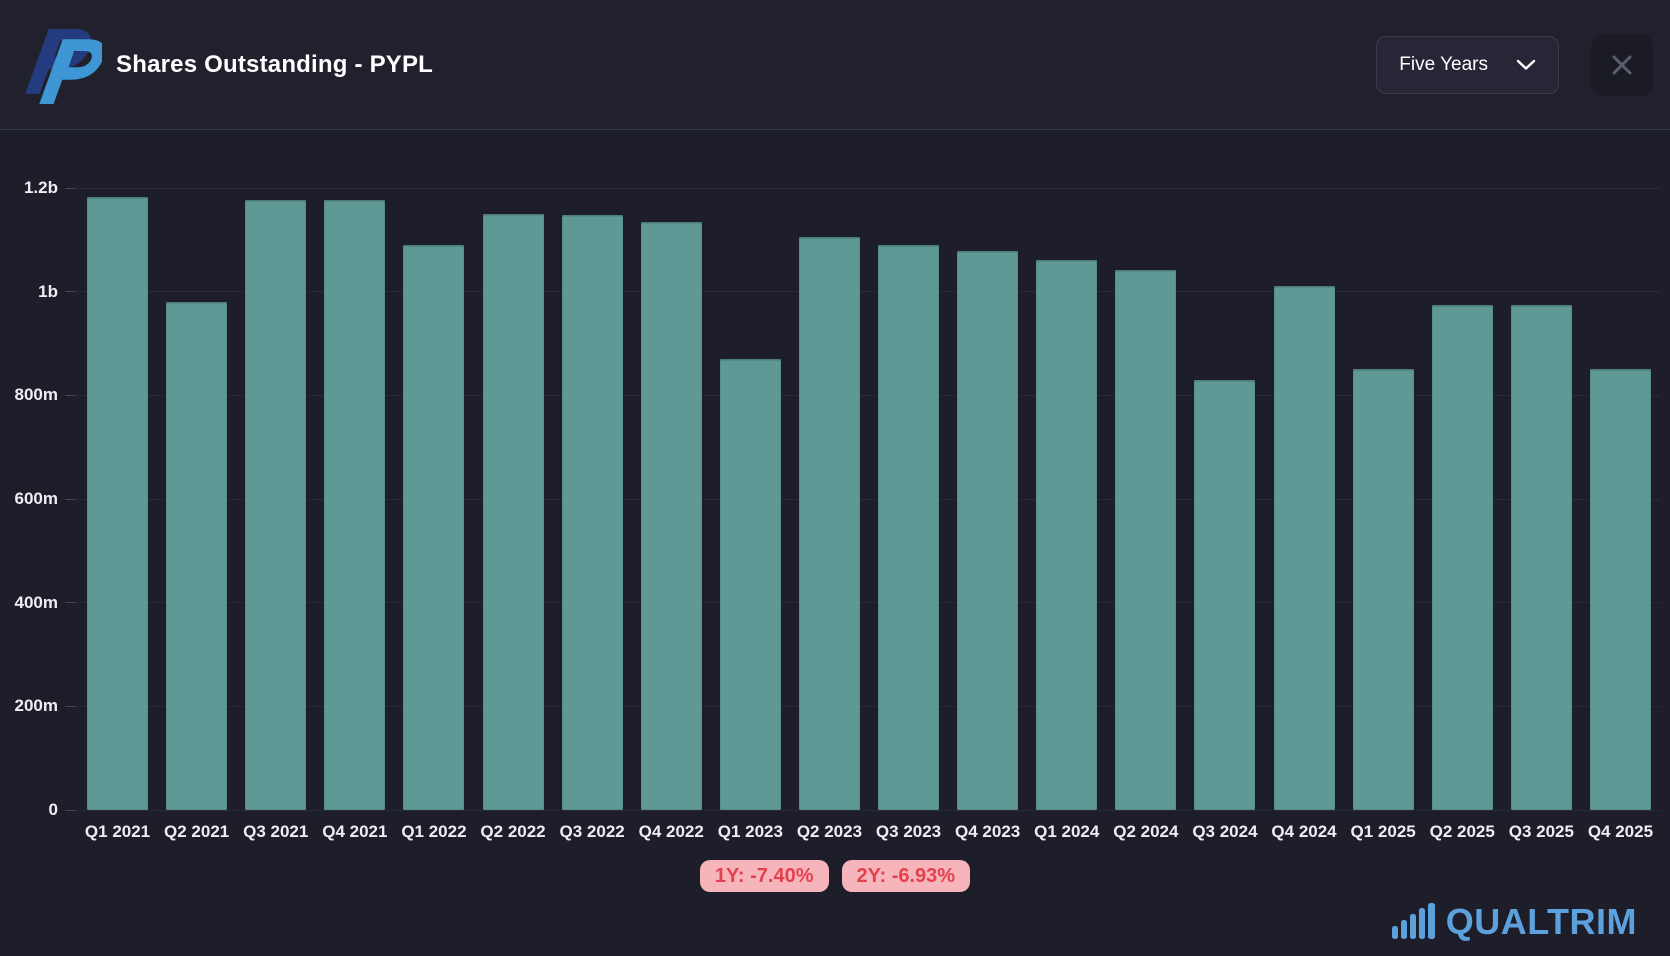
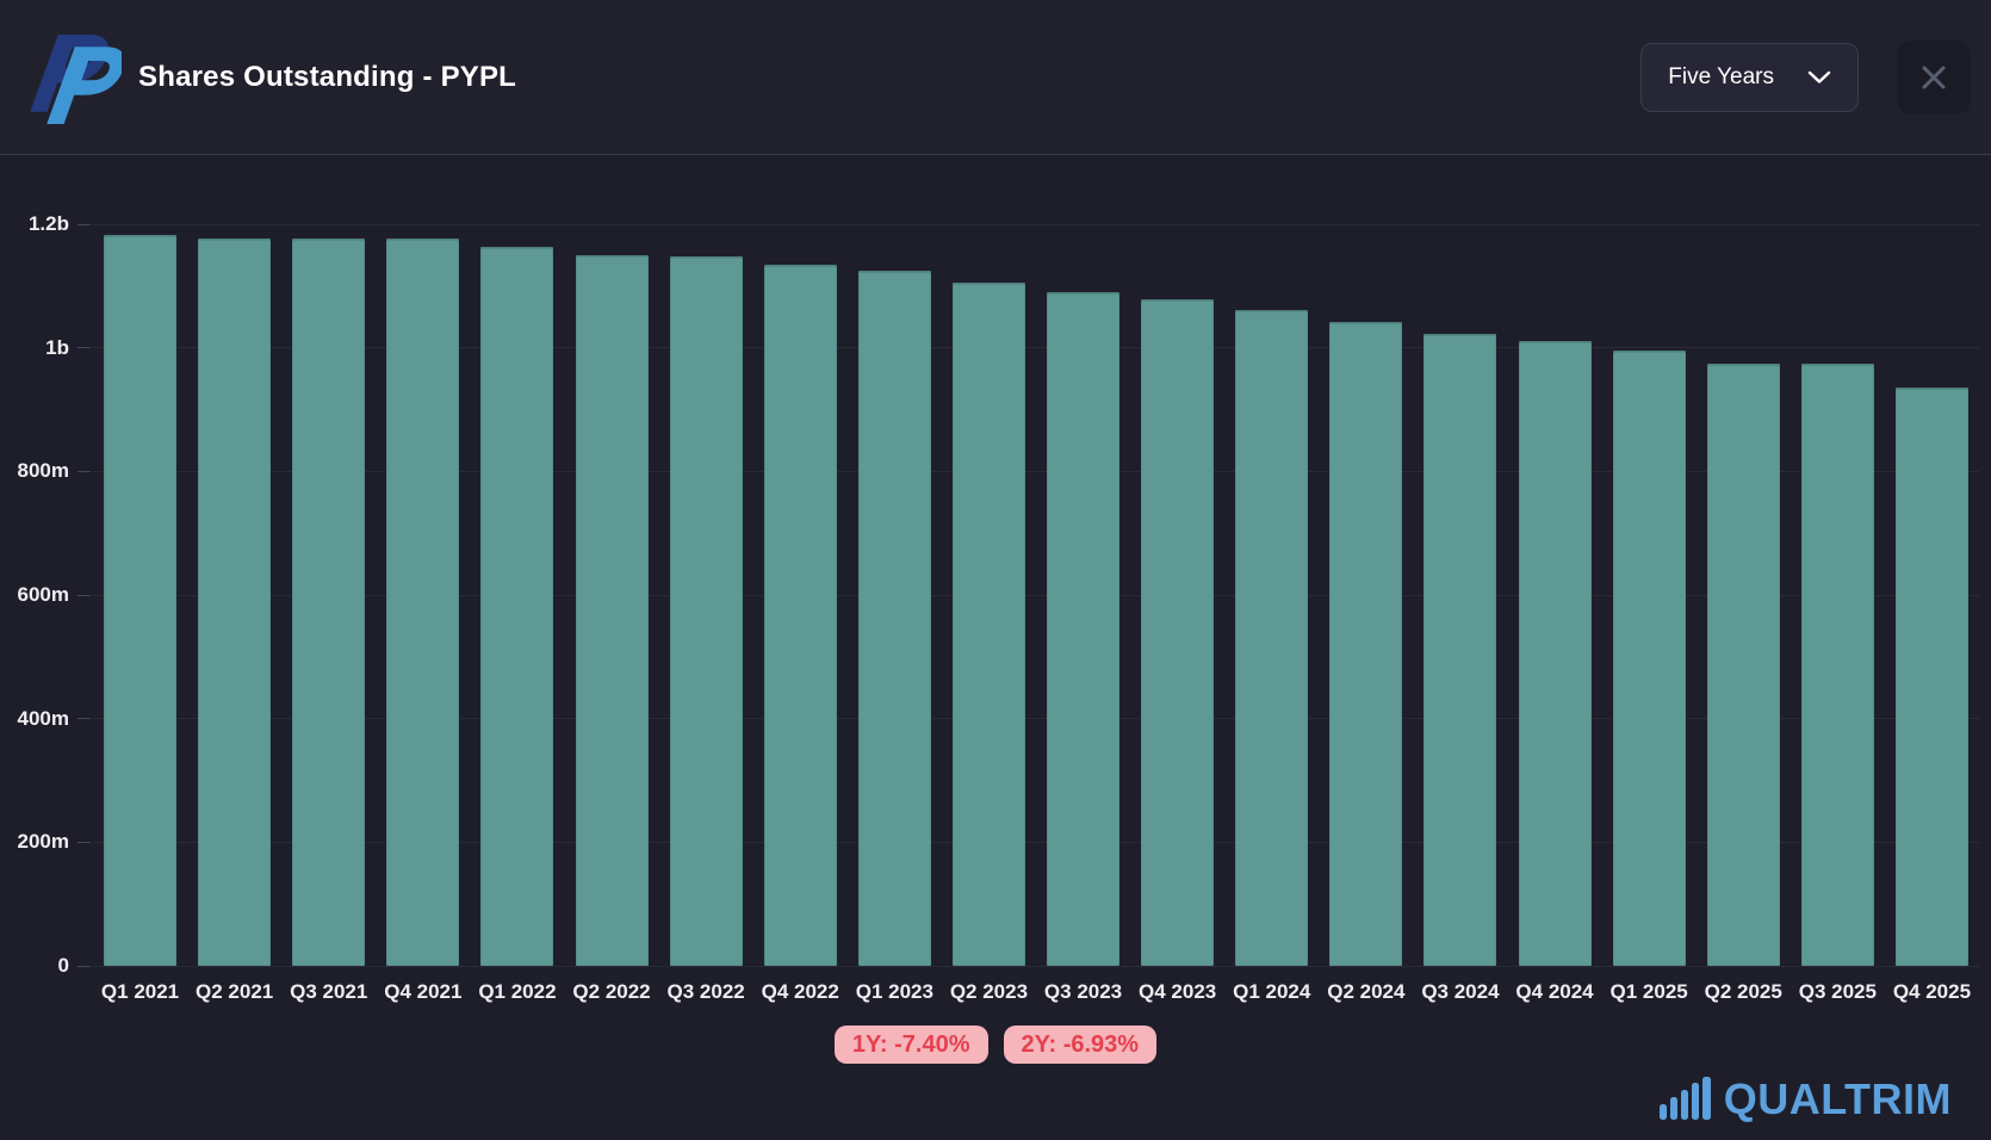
Q2 2021: 980m -> 1180m
Q1 2022: 1090m -> 1160m
Q1 2023: 870m -> 1120m
Q3 2024: 830m -> 1020m
Q1 2025: 850m -> 1000m
Q4 2025: 850m -> 940m
